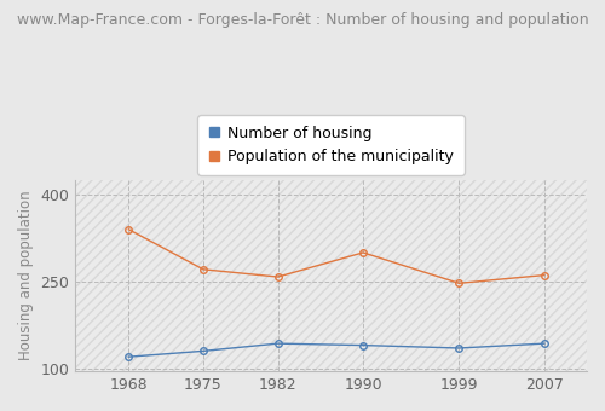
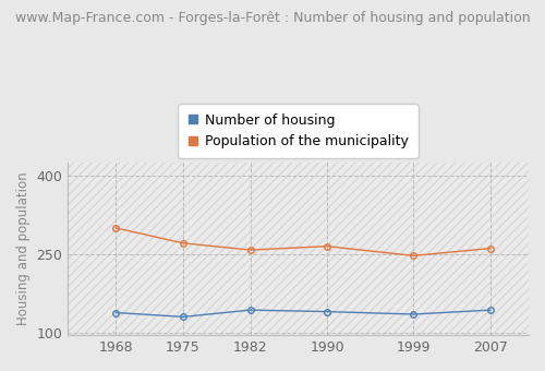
Number of housing/1968: 120 -> 138
Population of the municipality/1968: 340 -> 300
Population of the municipality/1990: 300 -> 265
